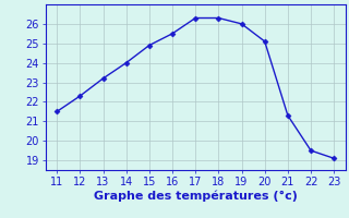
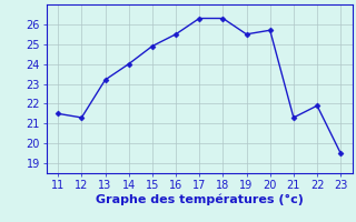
12: 22.3 -> 21.3
19: 26.0 -> 25.5
20: 25.1 -> 25.7
22: 19.5 -> 21.9
23: 19.1 -> 19.5
